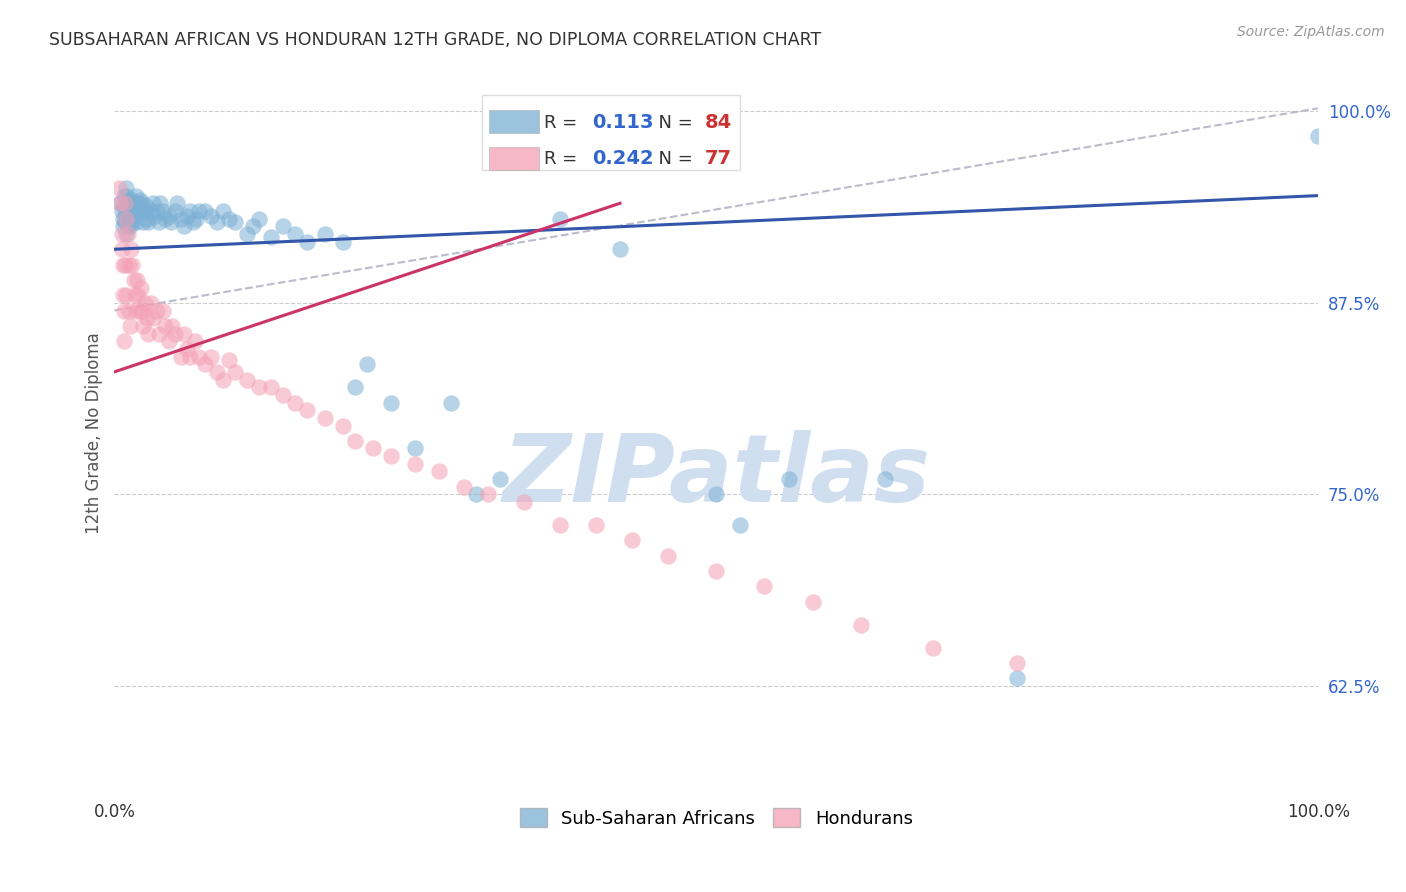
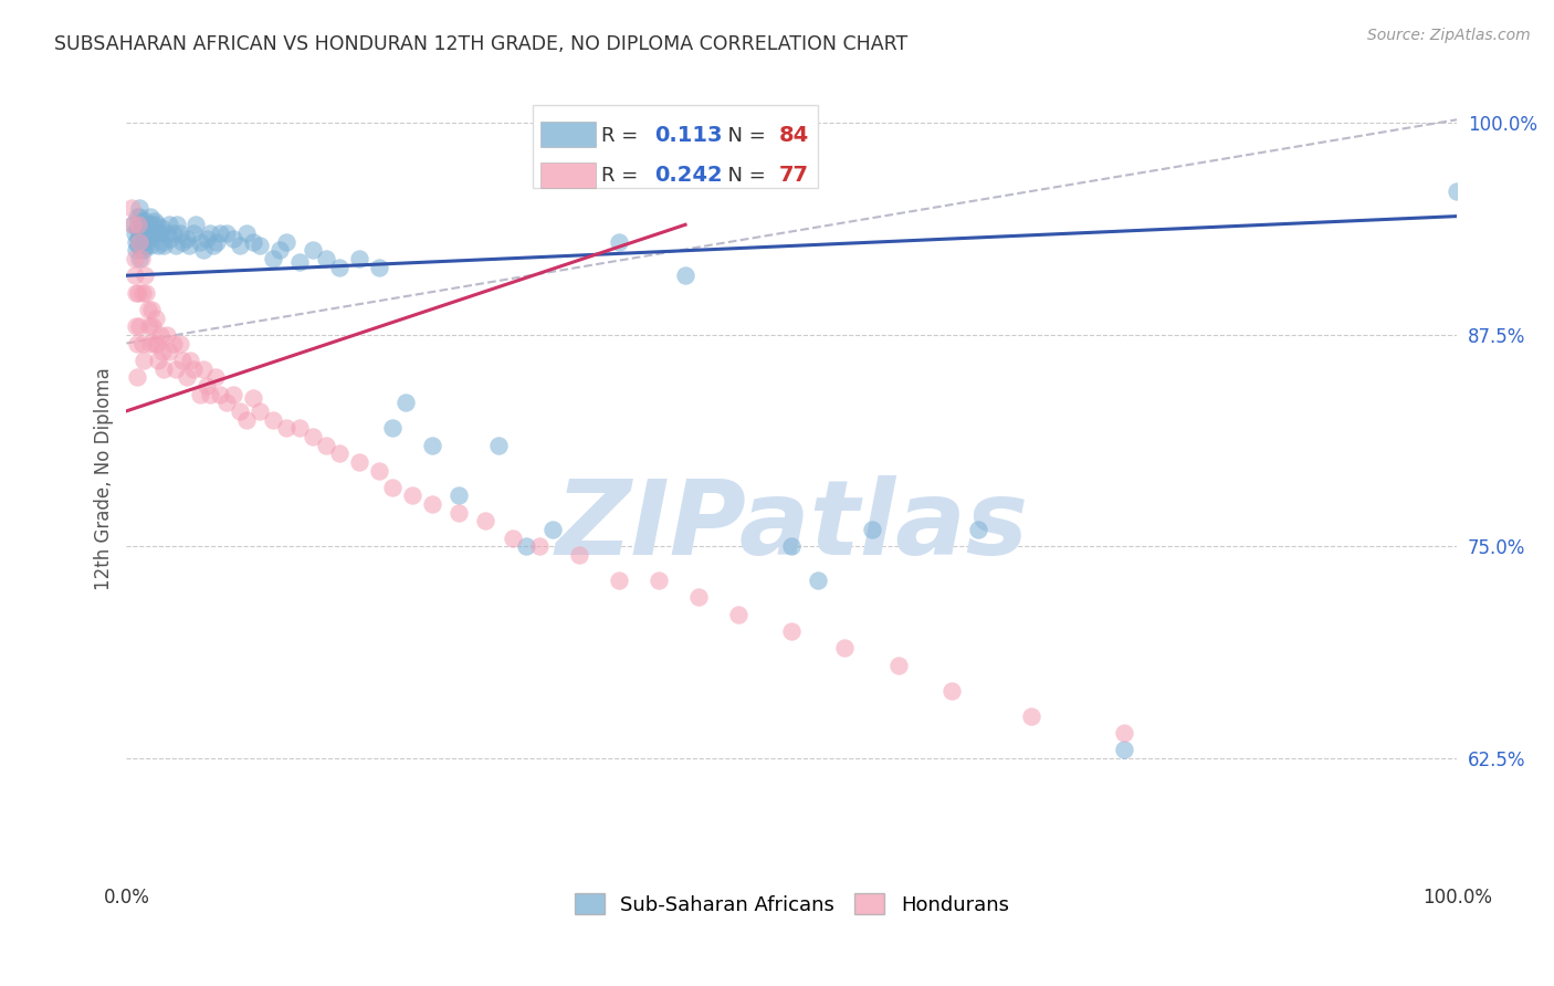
Sub-Saharan Africans/100.0%: 98.4% -> 96.0%
